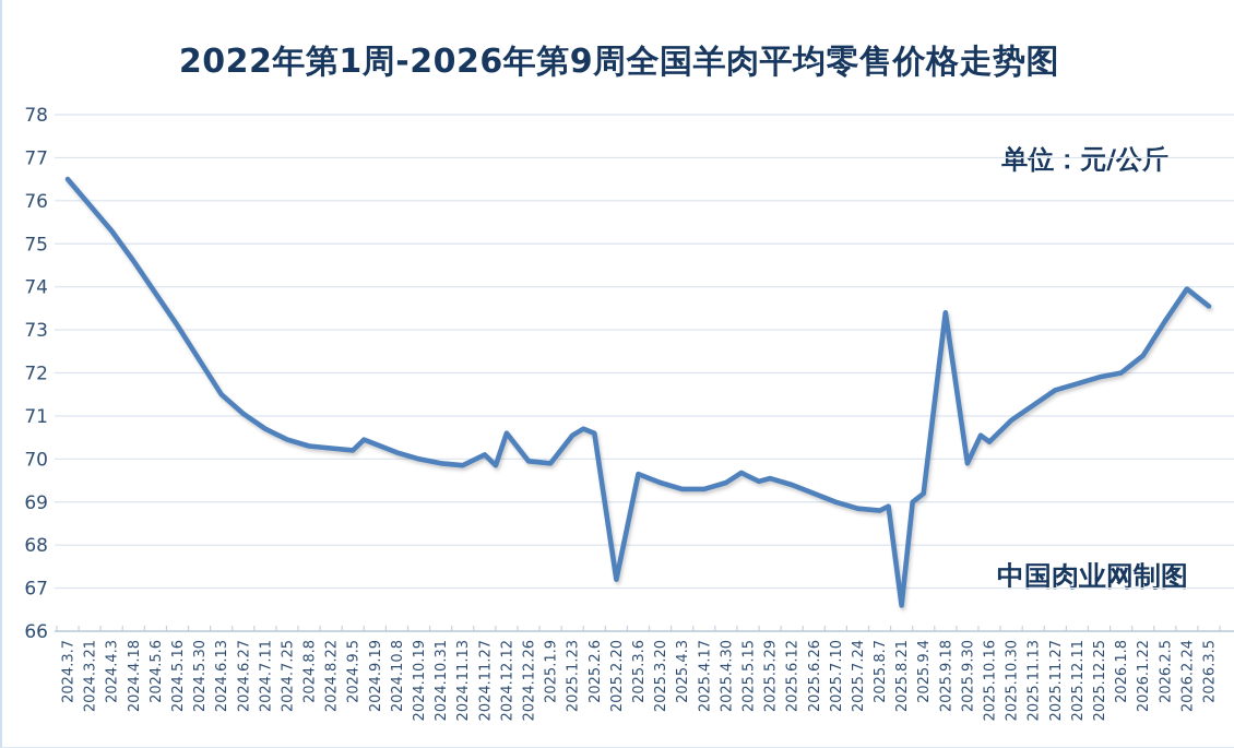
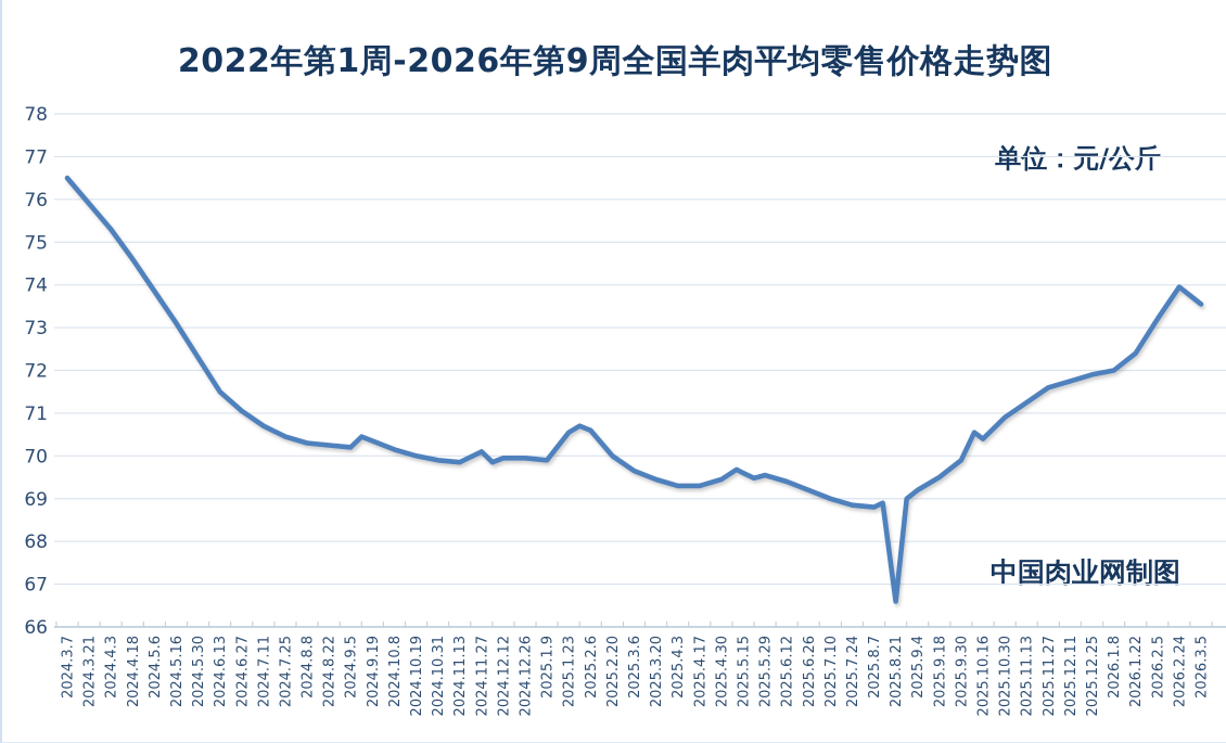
2024.12.12: 70.6 -> 70.0
2025.2.20: 67.2 -> 70.0
2025.9.18: 73.4 -> 69.5
